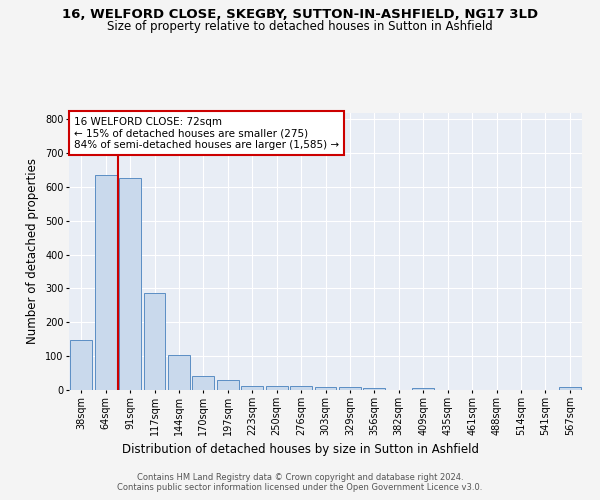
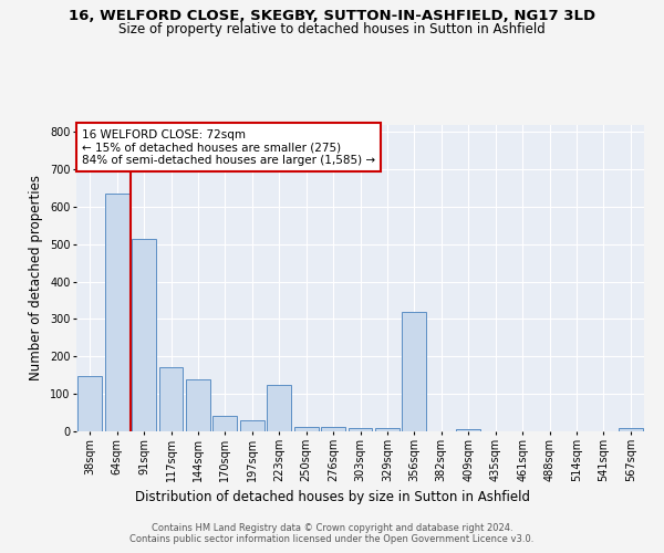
91sqm: 625 -> 515
117sqm: 287 -> 170
144sqm: 103 -> 140
223sqm: 13 -> 125
356sqm: 7 -> 320
